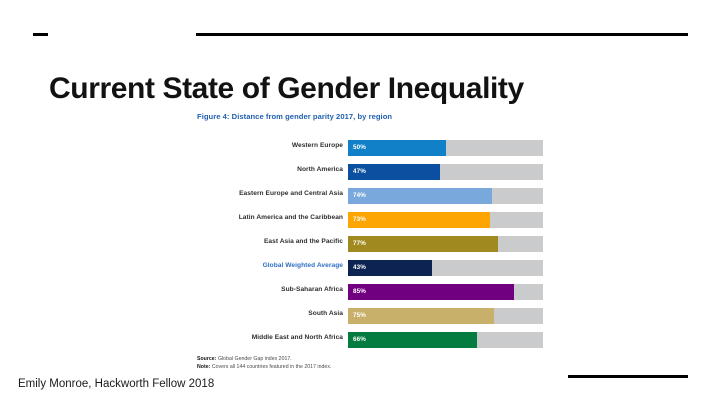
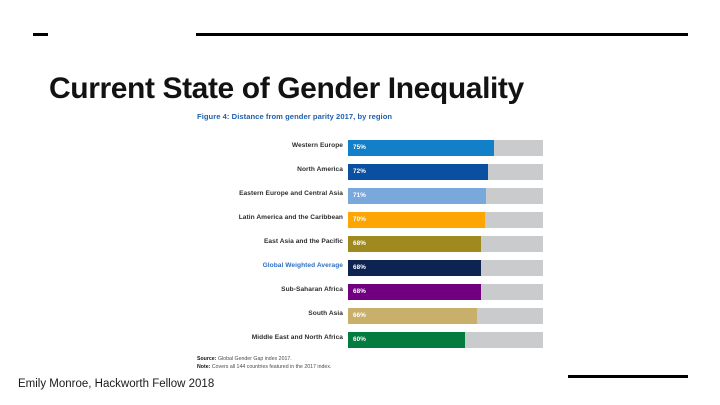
Western Europe: 50% -> 75%
North America: 47% -> 72%
Eastern Europe and Central Asia: 74% -> 71%
Latin America and the Caribbean: 73% -> 70%
East Asia and the Pacific: 77% -> 68%
Global Weighted Average: 43% -> 68%
Sub-Saharan Africa: 85% -> 68%
South Asia: 75% -> 66%
Middle East and North Africa: 66% -> 60%
